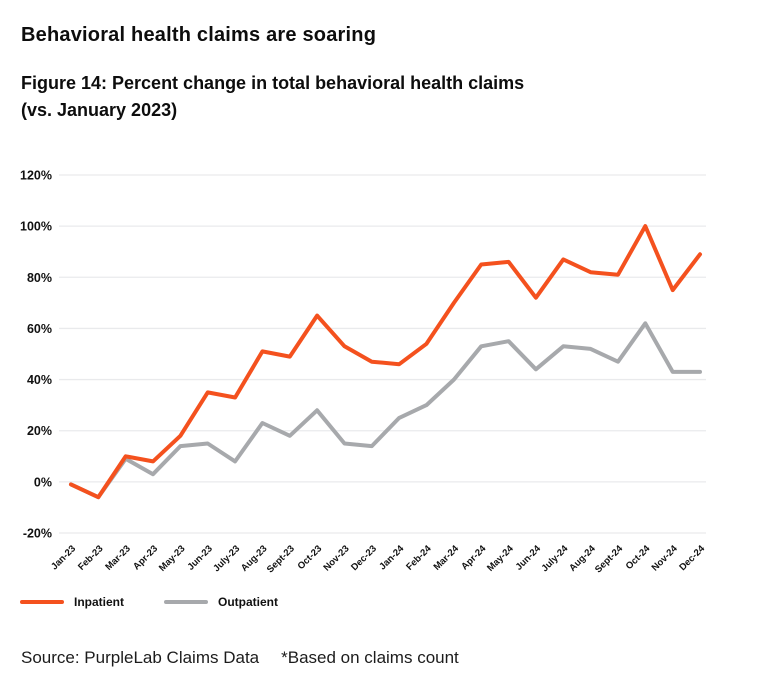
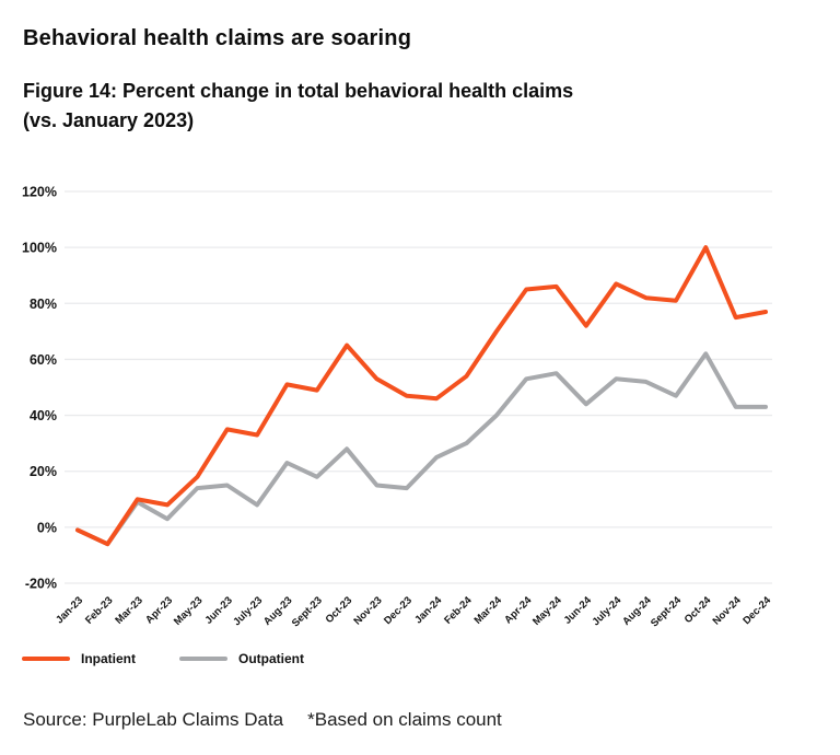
Inpatient/Dec-24: 89% -> 77%
